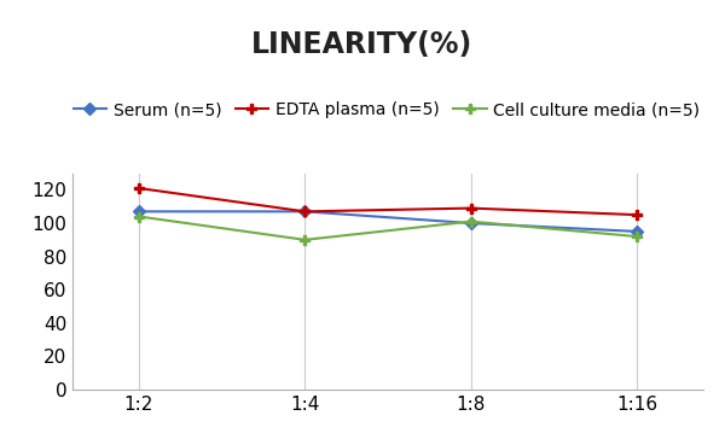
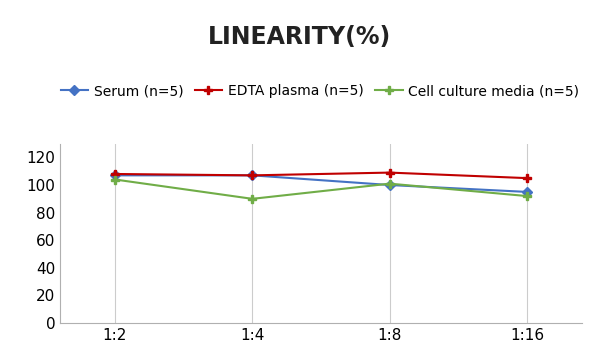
EDTA plasma (n=5)/1:2: 121 -> 108
